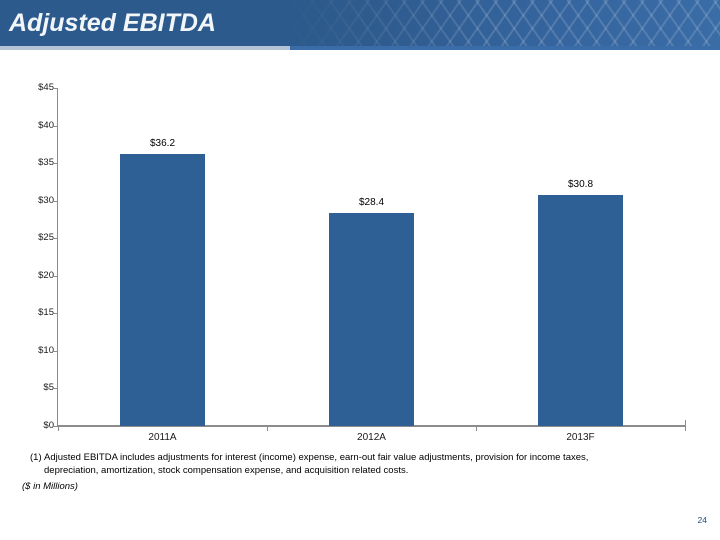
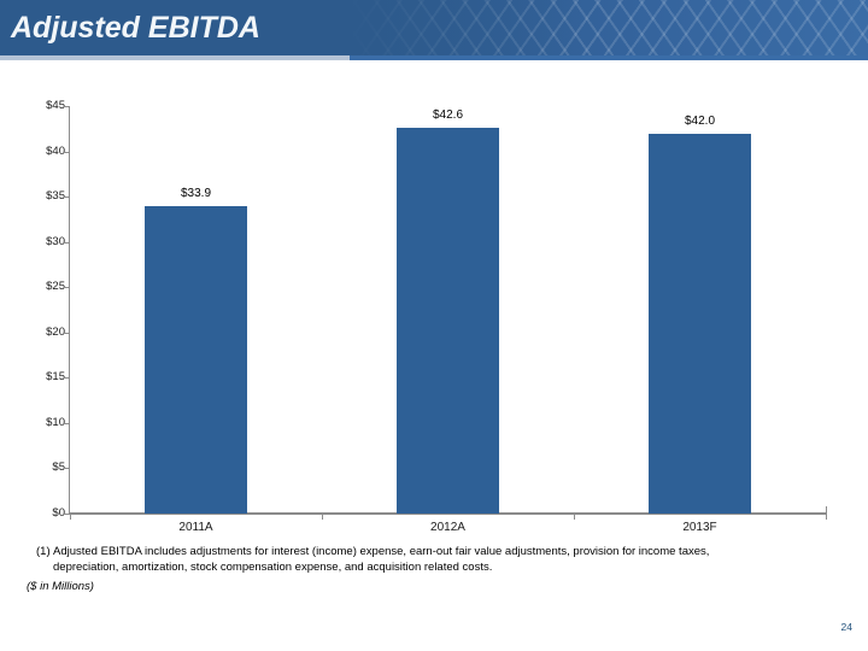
2011A: $36.2 -> $33.9
2012A: $28.4 -> $42.6
2013F: $30.8 -> $42.0
